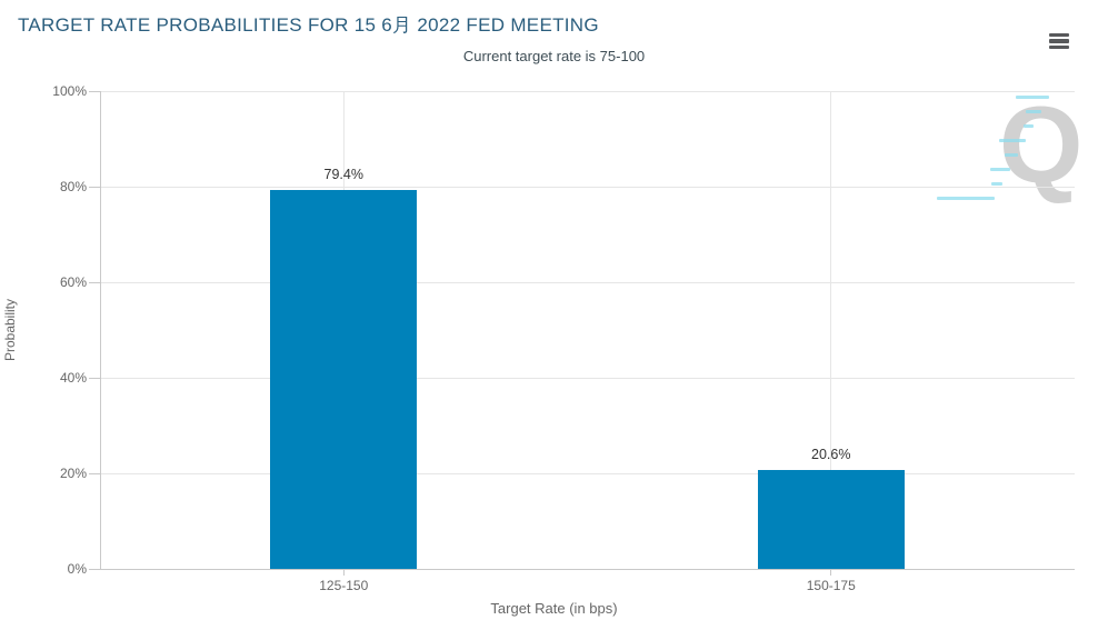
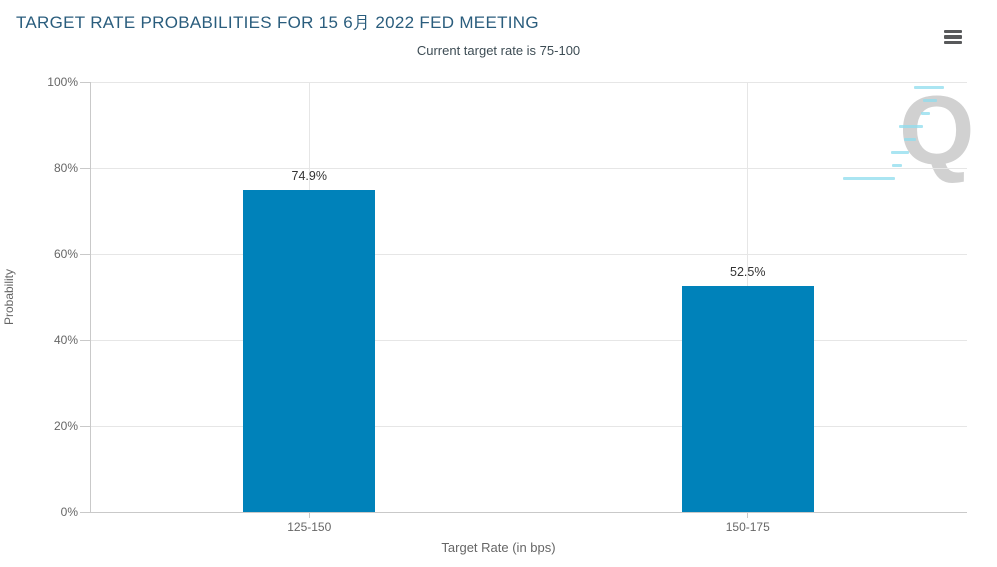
125-150: 79.4% -> 74.9%
150-175: 20.6% -> 52.5%
